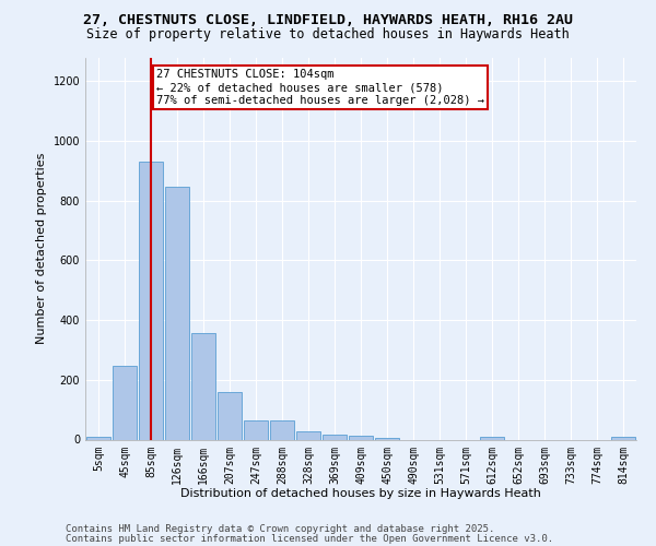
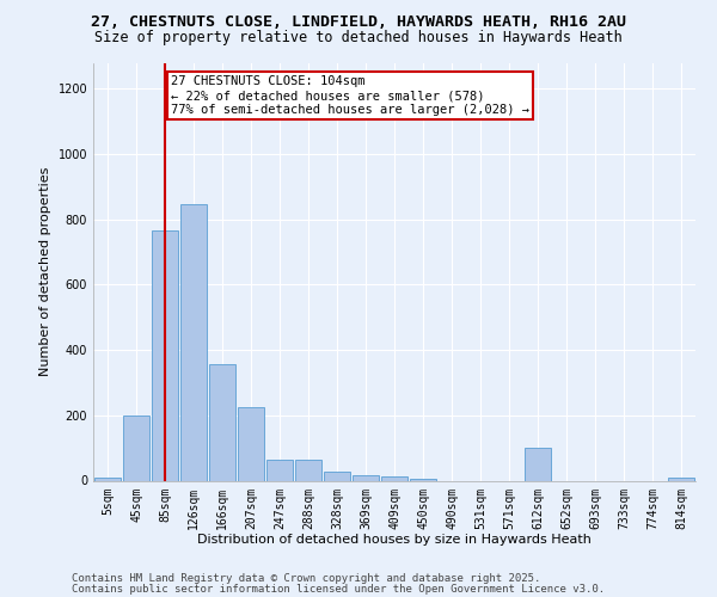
45sqm: 248 -> 200
85sqm: 930 -> 765
207sqm: 158 -> 225
612sqm: 8 -> 100
